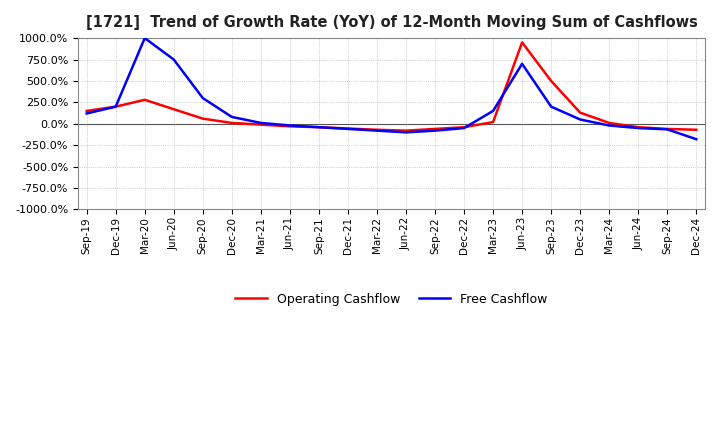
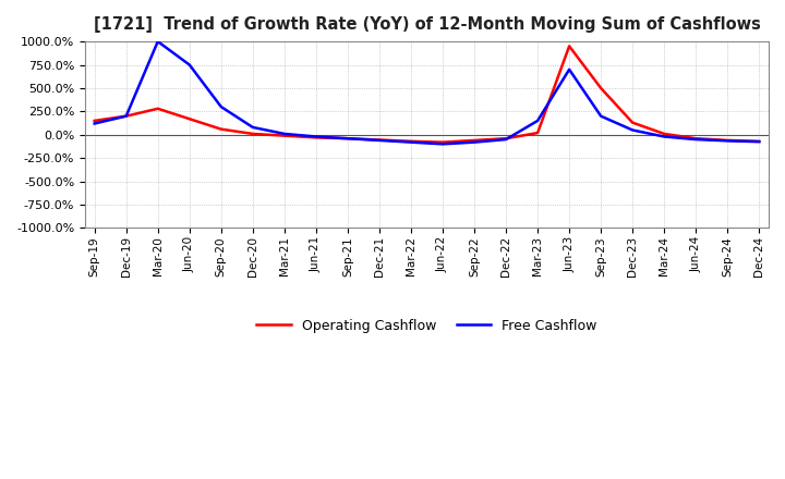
Free Cashflow/Dec-24: -180% -> -80%
